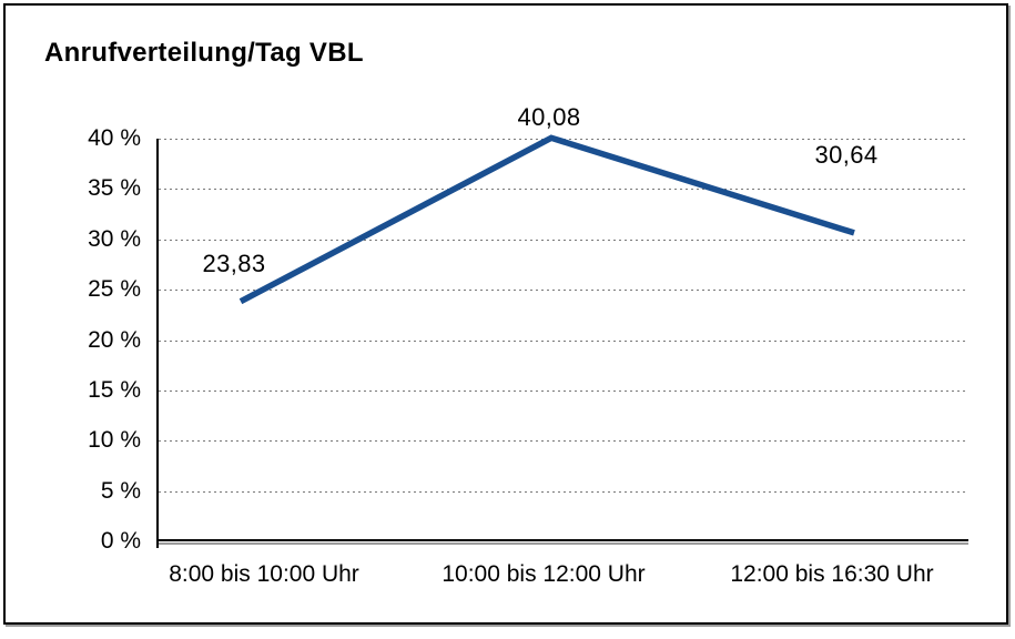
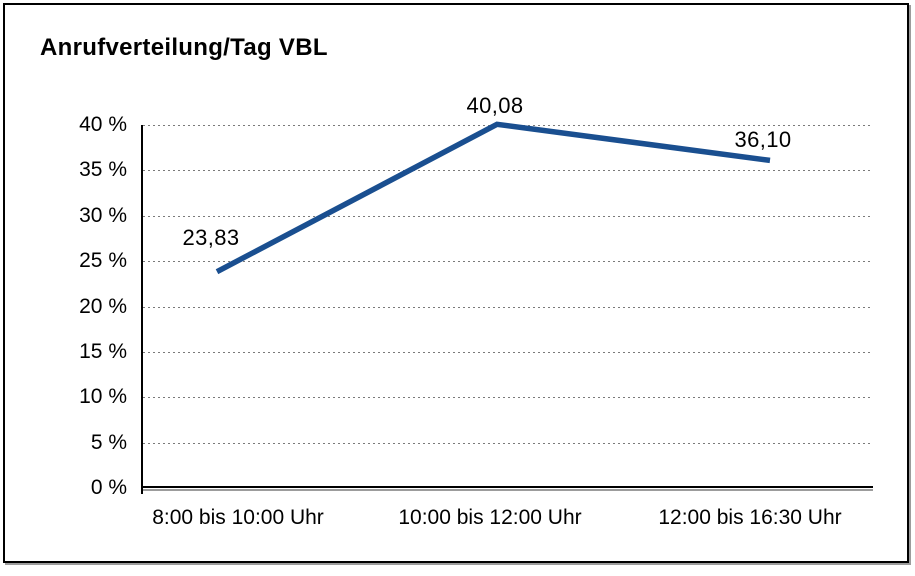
12:00 bis 16:30 Uhr: 30,64 -> 36,10
